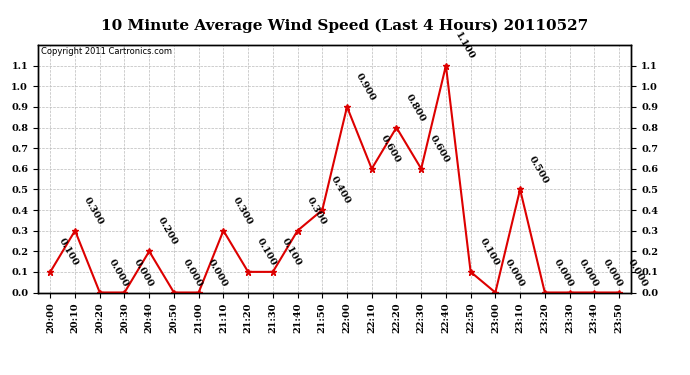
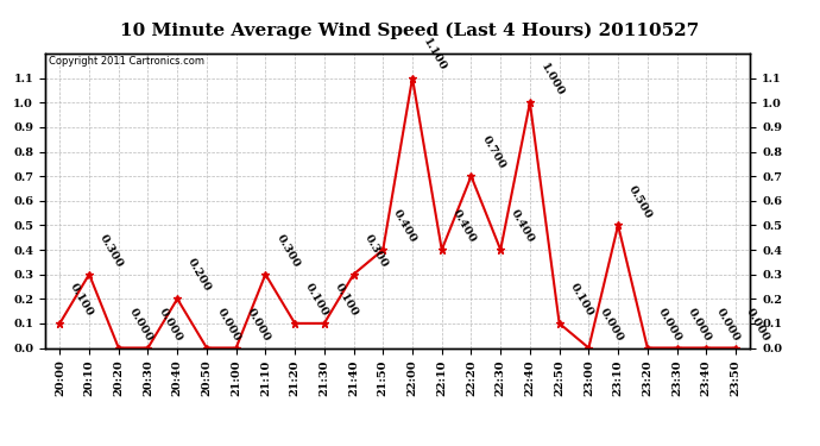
22:00: 0.900 -> 1.100
22:10: 0.600 -> 0.400
22:20: 0.800 -> 0.700
22:30: 0.600 -> 0.400
22:40: 1.100 -> 1.000
